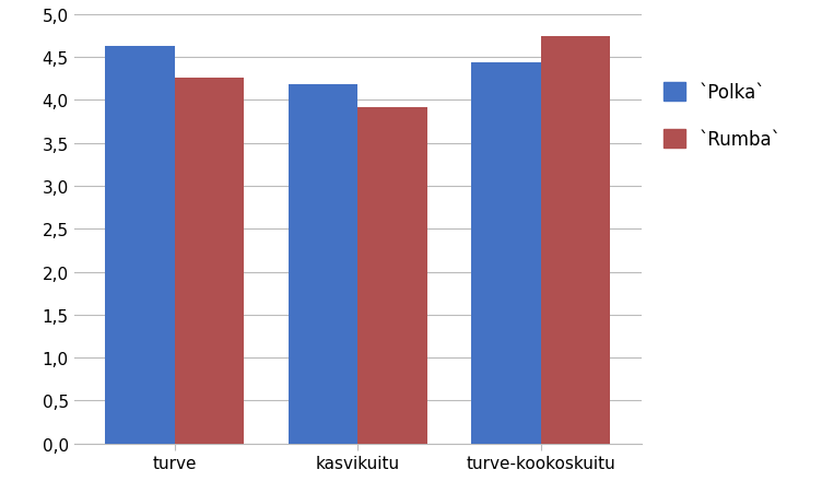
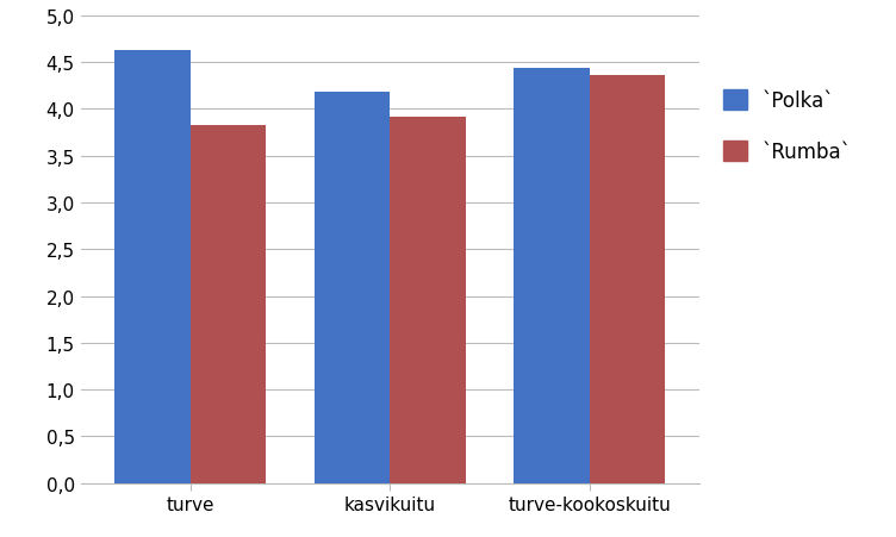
`Rumba`/turve: 4,26 -> 3,82
`Rumba`/turve-kookoskuitu: 4,74 -> 4,36
